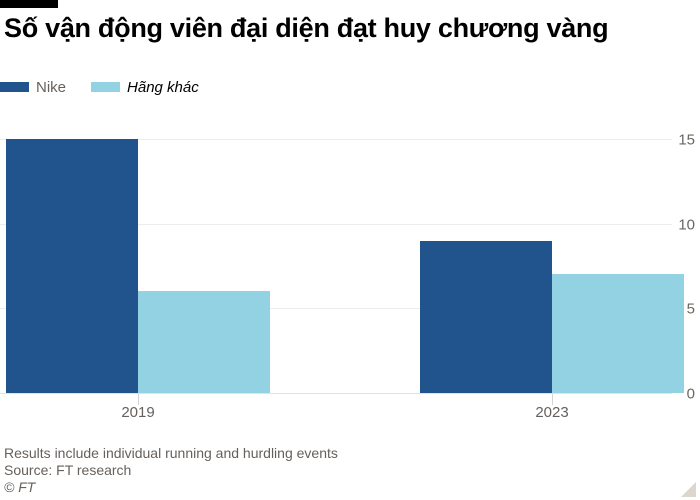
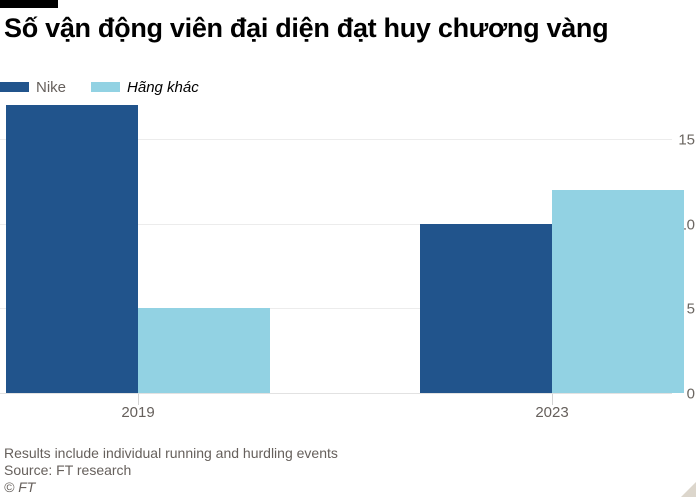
Nike/2019: 15 -> 17
Hãng khác/2019: 6 -> 5
Nike/2023: 9 -> 10
Hãng khác/2023: 7 -> 12
